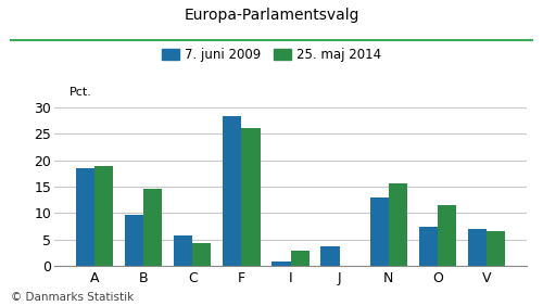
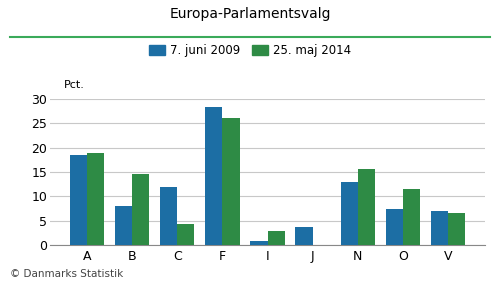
7. juni 2009/B: 9.7 -> 8.0
7. juni 2009/C: 5.7 -> 12.0
